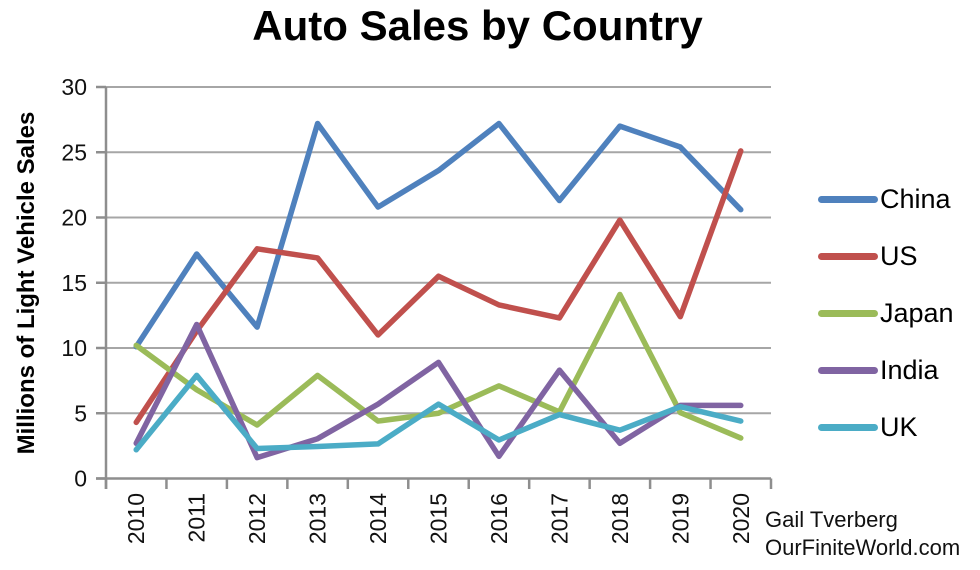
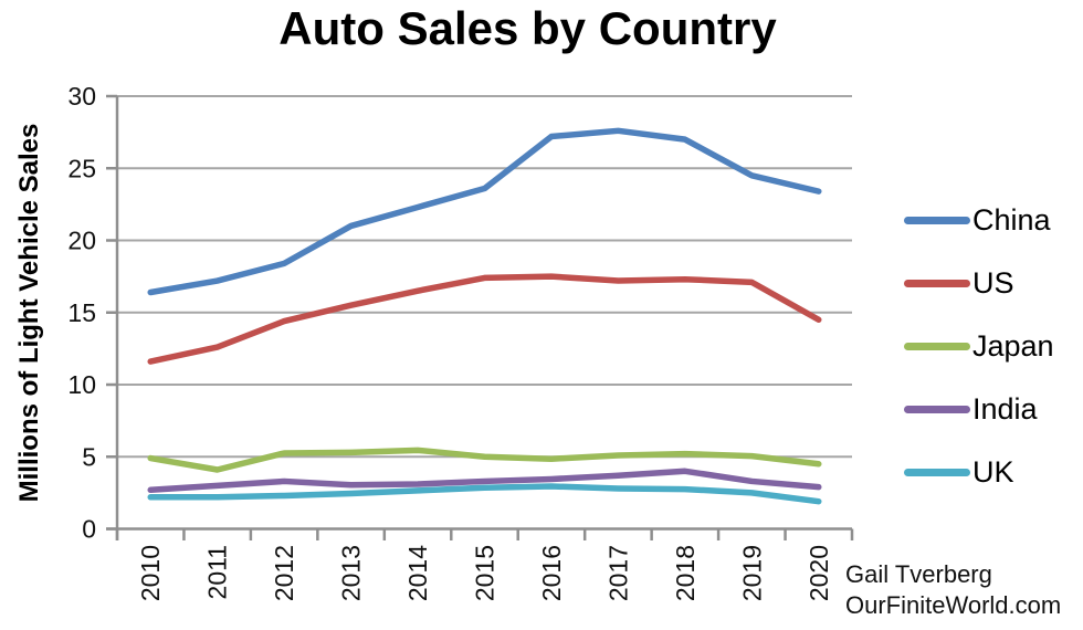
China/2010: 10.1 -> 16.4
US/2010: 4.3 -> 11.6
Japan/2010: 10.2 -> 4.9
US/2011: 11.3 -> 12.6
Japan/2011: 6.8 -> 4.1
India/2011: 11.8 -> 3.0
UK/2011: 7.9 -> 2.2
China/2012: 11.6 -> 18.4
US/2012: 17.6 -> 14.4
Japan/2012: 4.1 -> 5.2
India/2012: 1.6 -> 3.3
China/2013: 27.2 -> 21.0
US/2013: 16.9 -> 15.5
Japan/2013: 7.9 -> 5.3
China/2014: 20.8 -> 22.3
US/2014: 11.0 -> 16.5
Japan/2014: 4.4 -> 5.5
India/2014: 5.7 -> 3.1
US/2015: 15.5 -> 17.4
India/2015: 8.9 -> 3.3
UK/2015: 5.7 -> 2.9
US/2016: 13.3 -> 17.5
Japan/2016: 7.1 -> 4.8
India/2016: 1.7 -> 3.5
China/2017: 21.3 -> 27.6
US/2017: 12.3 -> 17.2
India/2017: 8.3 -> 3.7
UK/2017: 4.9 -> 2.8
US/2018: 19.8 -> 17.3
Japan/2018: 14.1 -> 5.2
India/2018: 2.7 -> 4.0
UK/2018: 3.7 -> 2.8
China/2019: 25.4 -> 24.5
US/2019: 12.4 -> 17.1
India/2019: 5.6 -> 3.3
UK/2019: 5.5 -> 2.5
China/2020: 20.6 -> 23.4
US/2020: 25.1 -> 14.5
Japan/2020: 3.1 -> 4.5
India/2020: 5.6 -> 2.9
UK/2020: 4.4 -> 1.9
